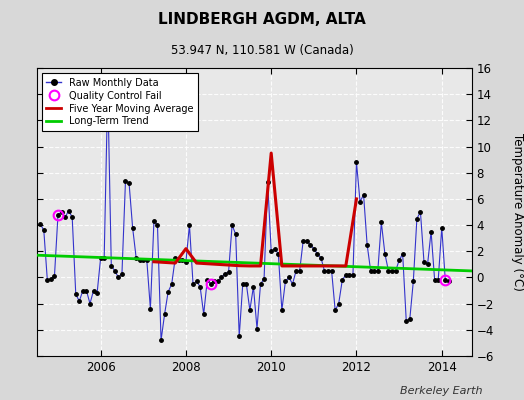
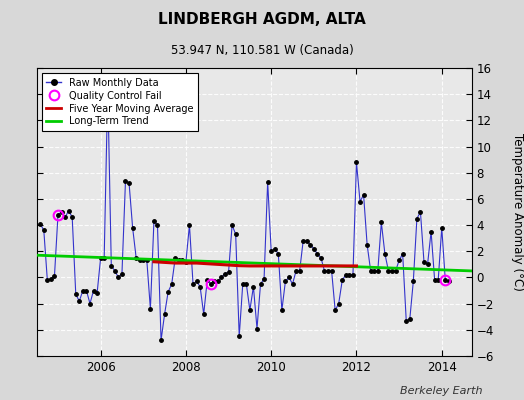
Five Year Moving Average/2008: 2.2 -> 1.1
Five Year Moving Average/2010: 9.5 -> 0.9
Five Year Moving Average/2012: 6.0 -> 0.9
